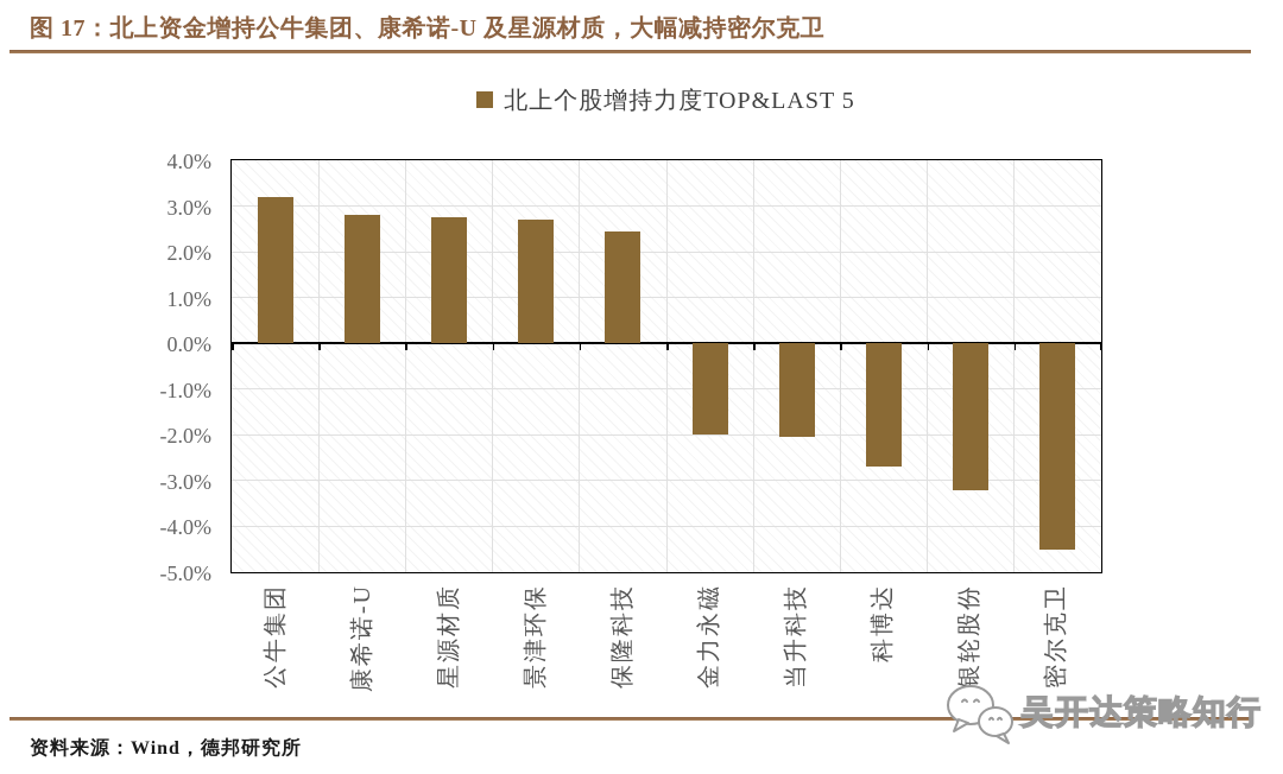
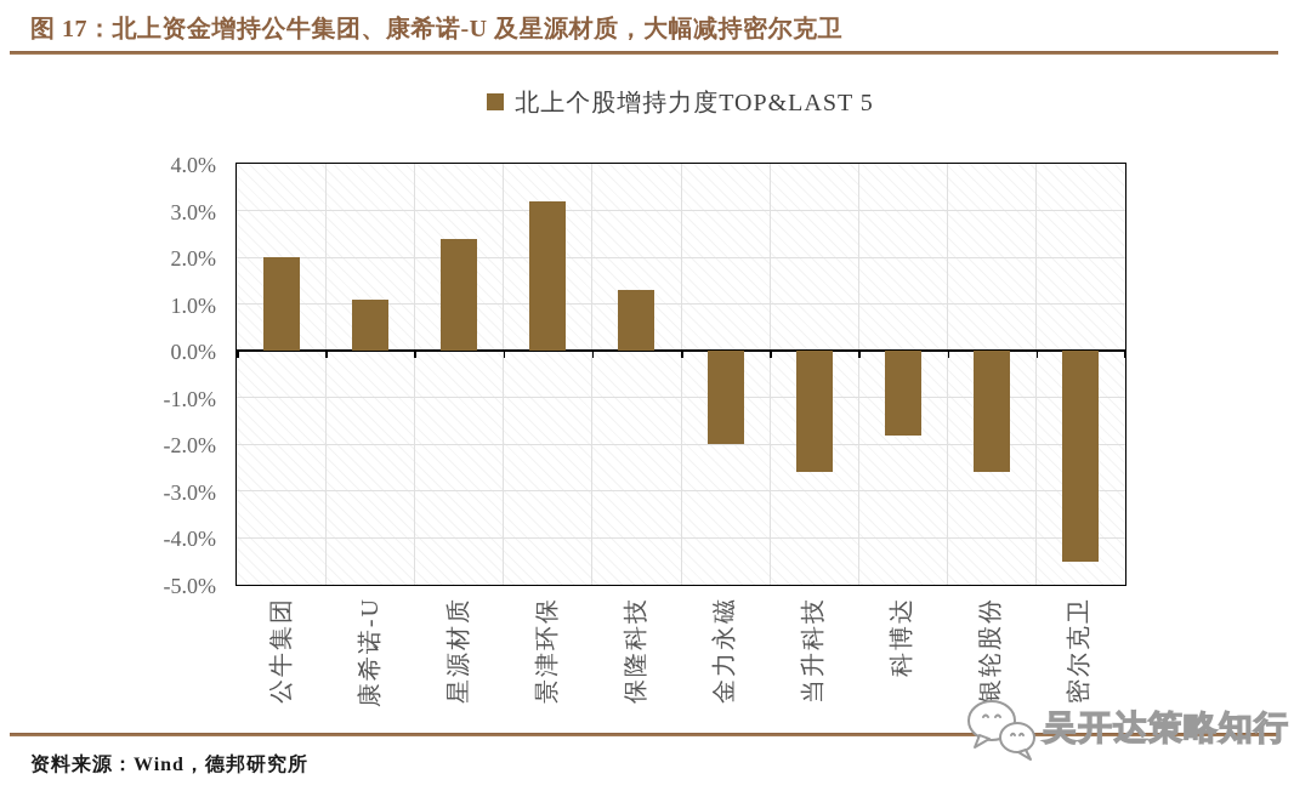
公牛集团: 3.2% -> 2.0%
康希诺-U: 2.8% -> 1.1%
星源材质: 2.8% -> 2.4%
景津环保: 2.7% -> 3.2%
保隆科技: 2.5% -> 1.3%
当升科技: -2.0% -> -2.6%
科博达: -2.7% -> -1.8%
银轮股份: -3.2% -> -2.6%
